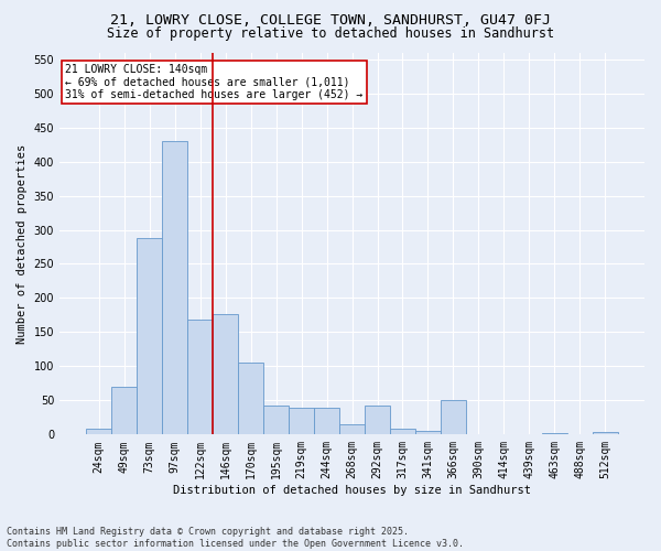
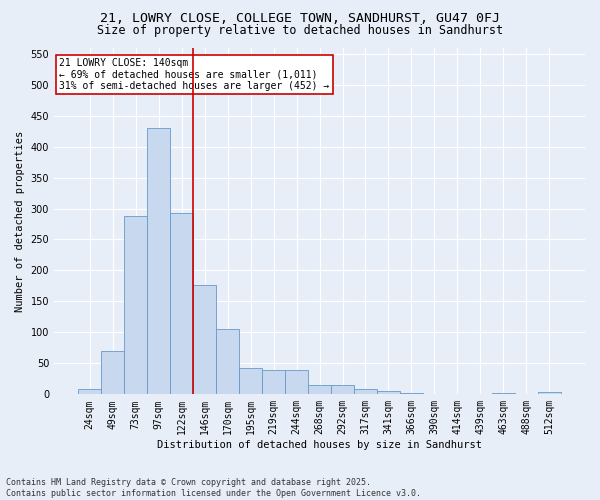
122sqm: 168 -> 292
292sqm: 42 -> 15
366sqm: 50 -> 2
